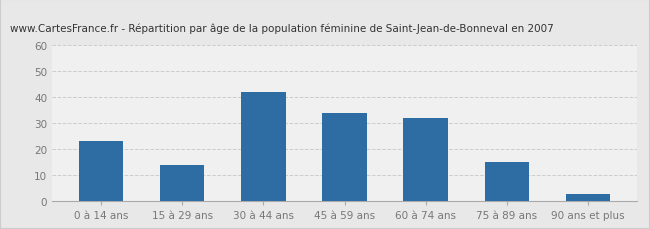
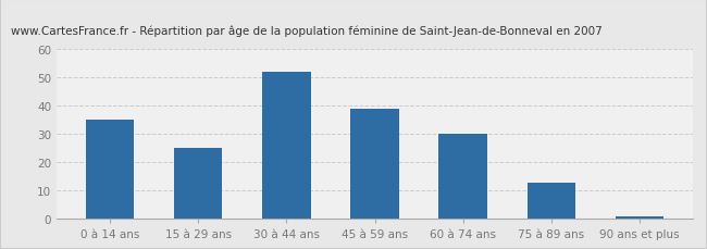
0 à 14 ans: 23 -> 35
15 à 29 ans: 14 -> 25
30 à 44 ans: 42 -> 52
45 à 59 ans: 34 -> 39
60 à 74 ans: 32 -> 30
75 à 89 ans: 15 -> 13
90 ans et plus: 3 -> 1
